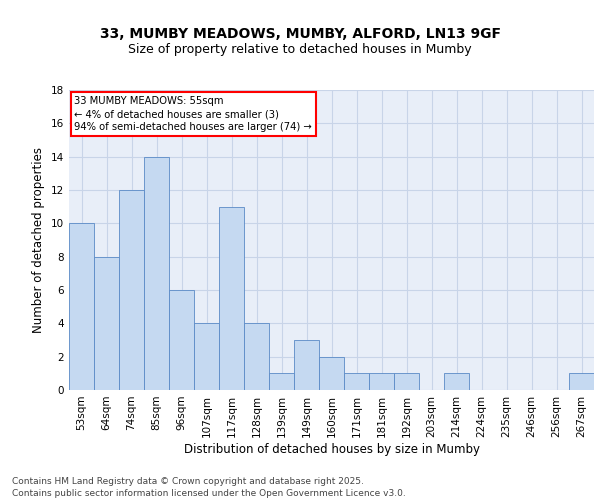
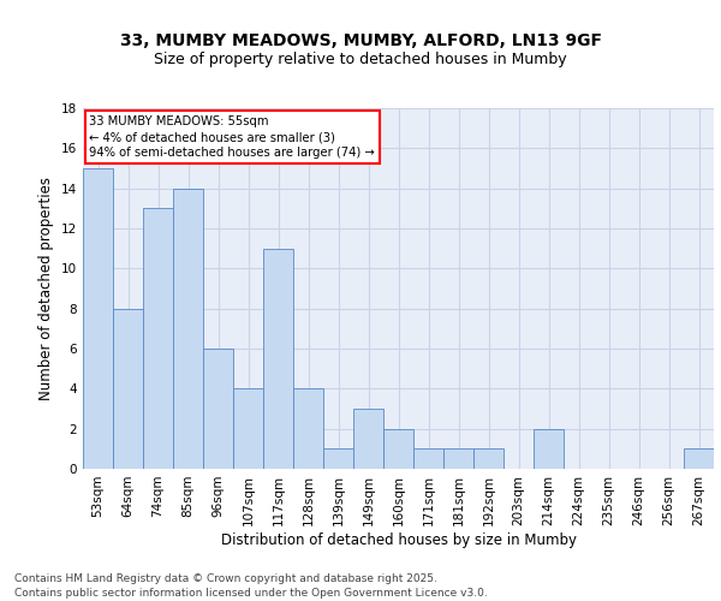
53sqm: 10 -> 15
74sqm: 12 -> 13
214sqm: 1 -> 2
